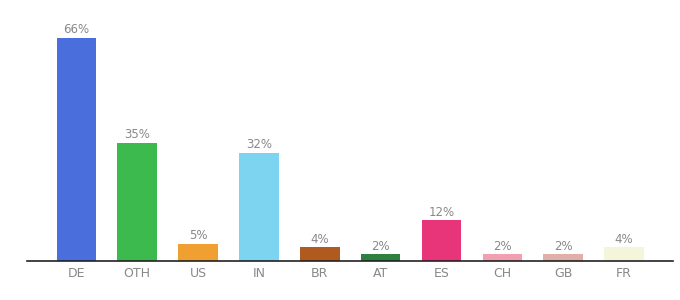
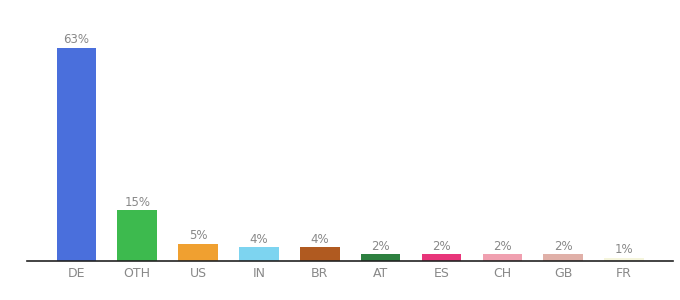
DE: 66% -> 63%
OTH: 35% -> 15%
IN: 32% -> 4%
ES: 12% -> 2%
FR: 4% -> 1%
